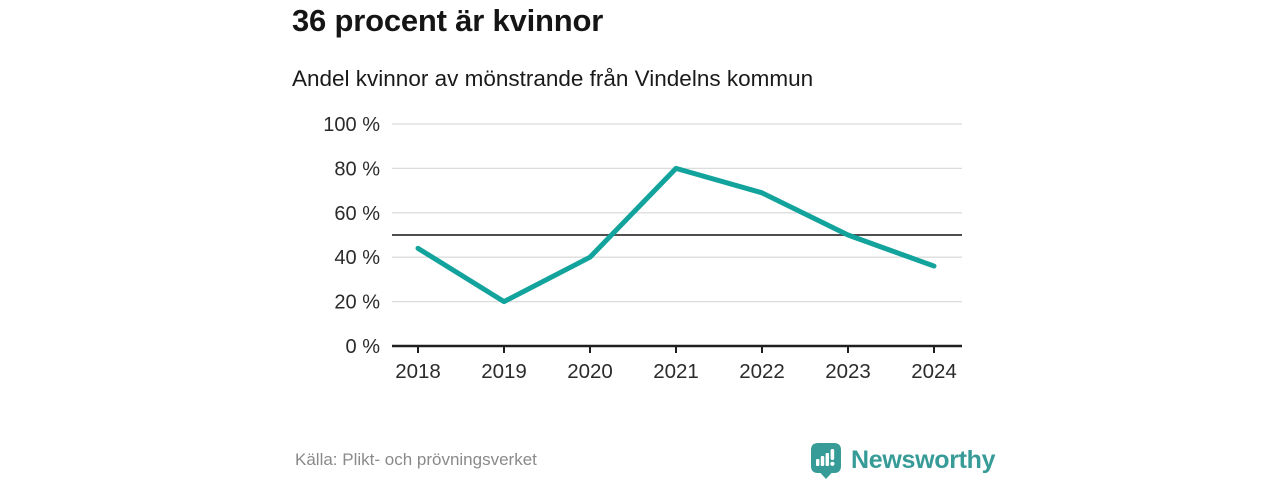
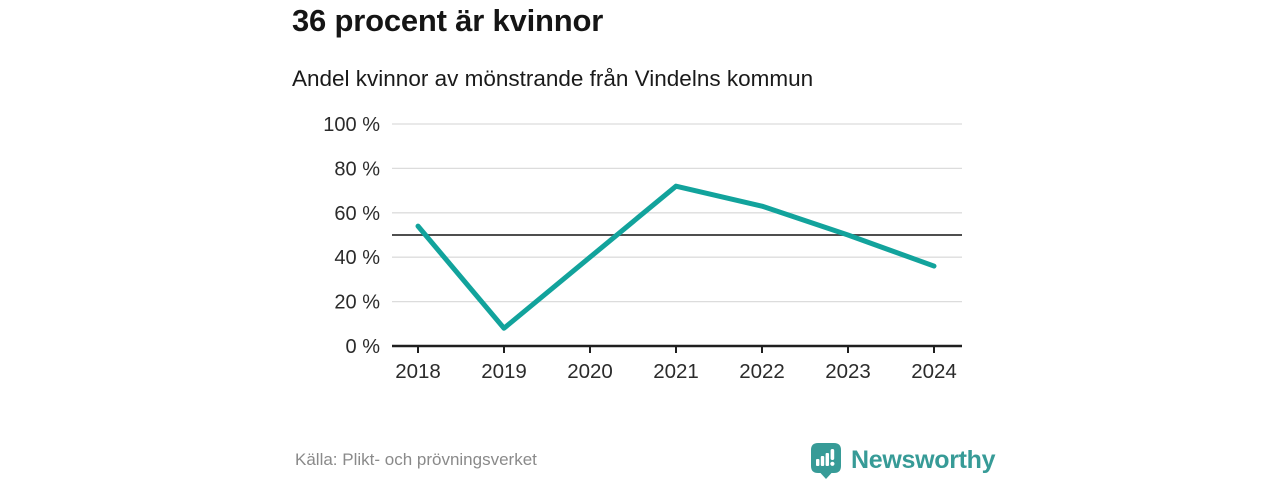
2018: 44% -> 54%
2019: 20% -> 8%
2021: 80% -> 72%
2022: 69% -> 63%
